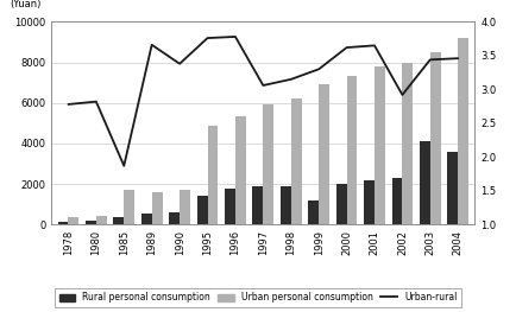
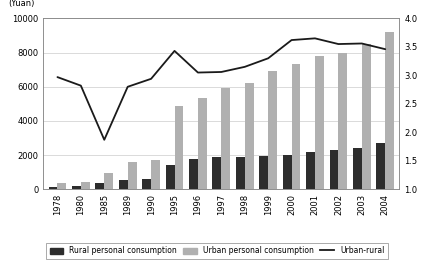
Urban-rural/1978: 2.78 -> 2.97
Urban personal consumption/1985: 1700 -> 1000
Urban-rural/1989: 3.66 -> 2.80
Urban-rural/1990: 3.38 -> 2.94
Urban-rural/1995: 3.76 -> 3.43
Urban-rural/1996: 3.78 -> 3.05
Rural personal consumption/1999: 1200 -> 2000
Urban-rural/2002: 2.92 -> 3.55
Rural personal consumption/2003: 4100 -> 2400
Urban-rural/2003: 3.44 -> 3.56
Rural personal consumption/2004: 3600 -> 2700
